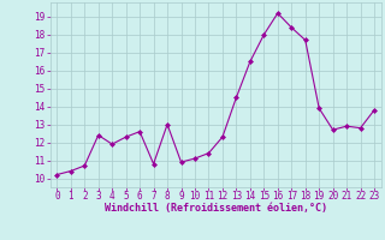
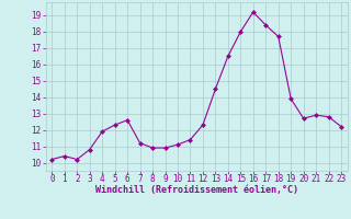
2: 10.7 -> 10.2
3: 12.4 -> 10.8
7: 10.8 -> 11.2
8: 13.0 -> 10.9
23: 13.8 -> 12.2
